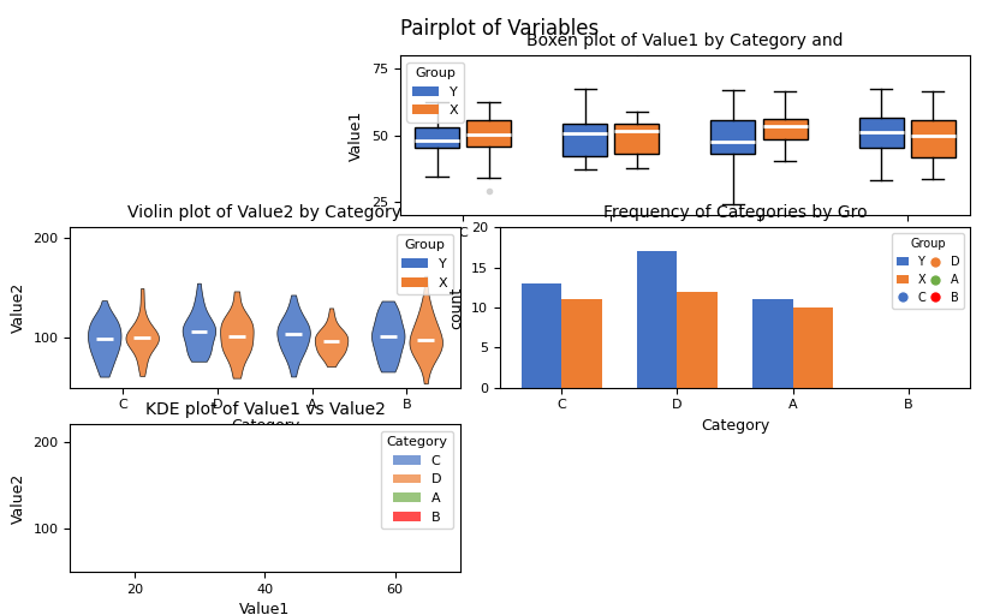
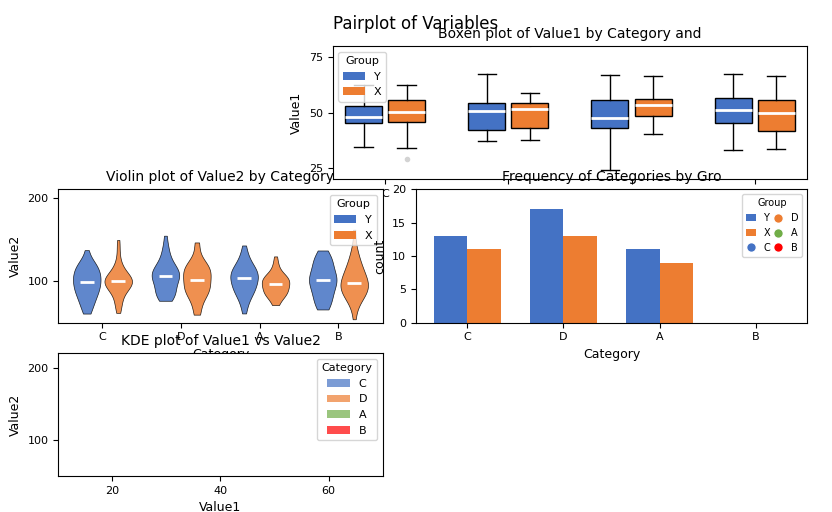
Frequency of Categories by Gro/X/D: 12 -> 13
Frequency of Categories by Gro/X/A: 10 -> 9
